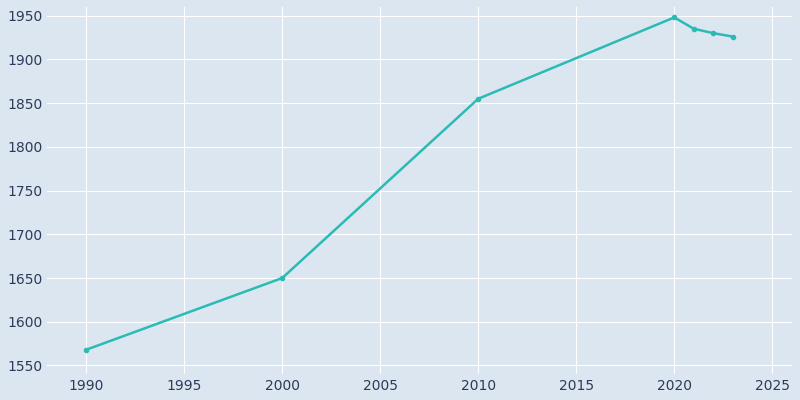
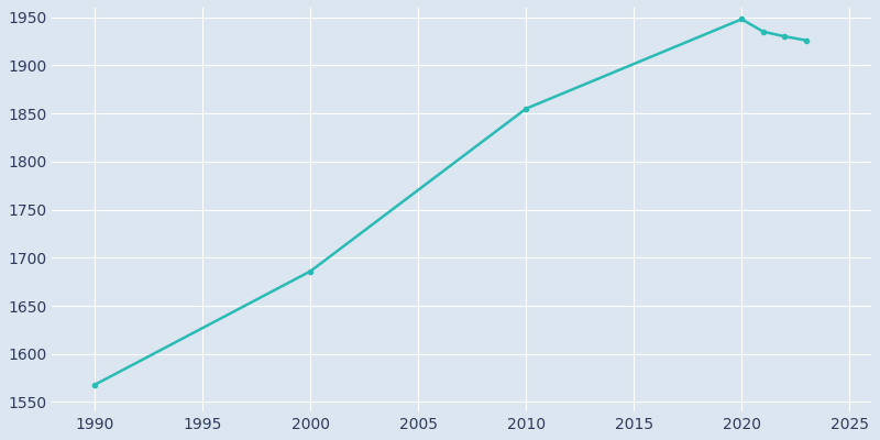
2000: 1650 -> 1686
